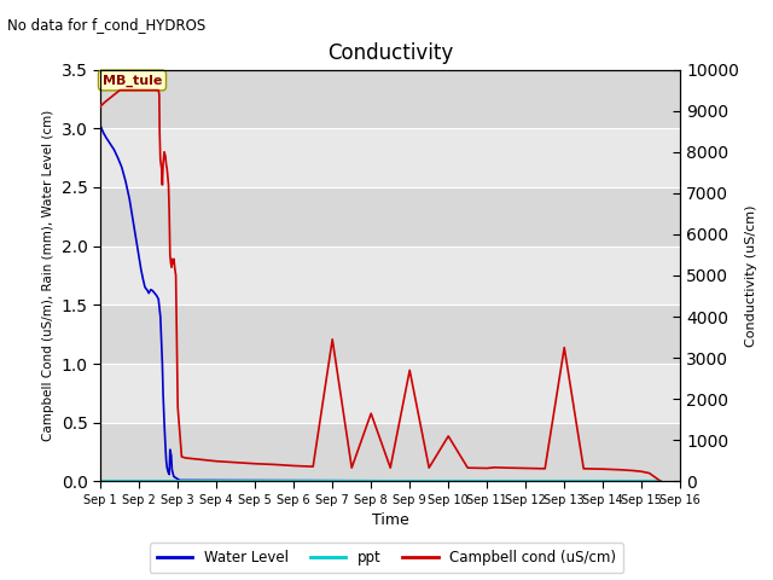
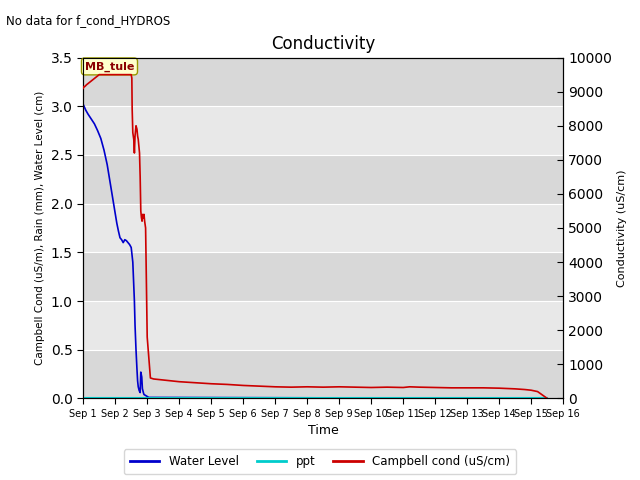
Campbell cond (uS/cm)/Sep 7: 3450 -> 340
Campbell cond (uS/cm)/Sep 8: 1650 -> 340
Campbell cond (uS/cm)/Sep 9: 2700 -> 340
Campbell cond (uS/cm)/Sep 10: 1100 -> 320
Campbell cond (uS/cm)/Sep 13: 3250 -> 310
